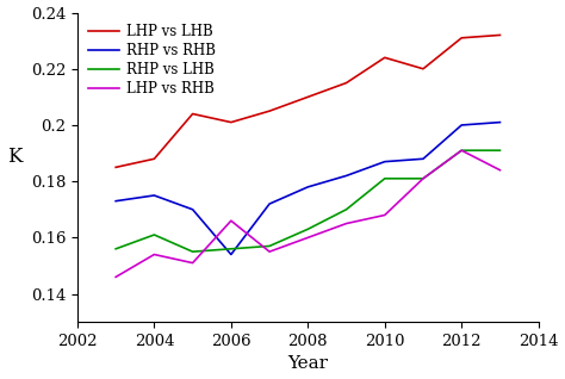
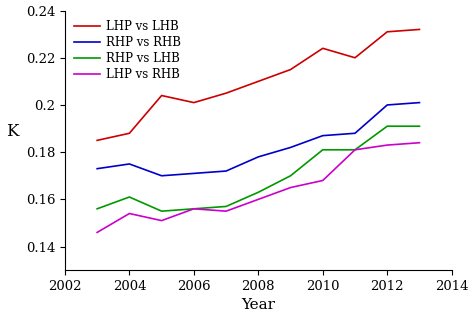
RHP vs RHB/2006: 0.154 -> 0.171
LHP vs RHB/2006: 0.166 -> 0.156
LHP vs RHB/2012: 0.191 -> 0.183
